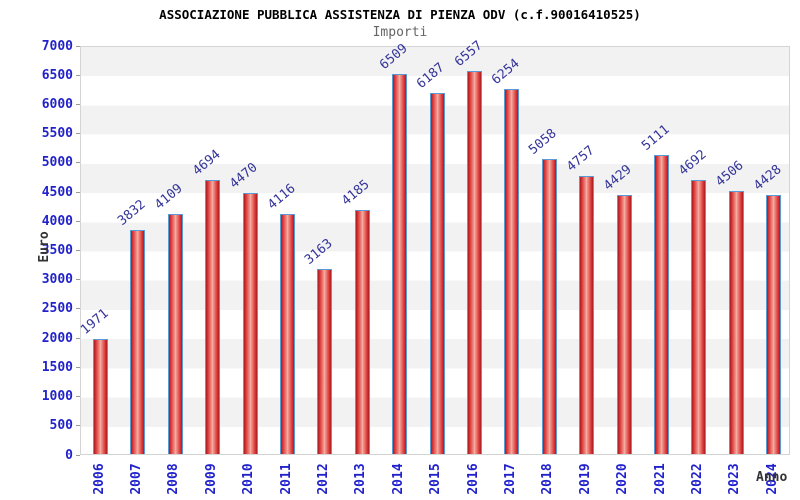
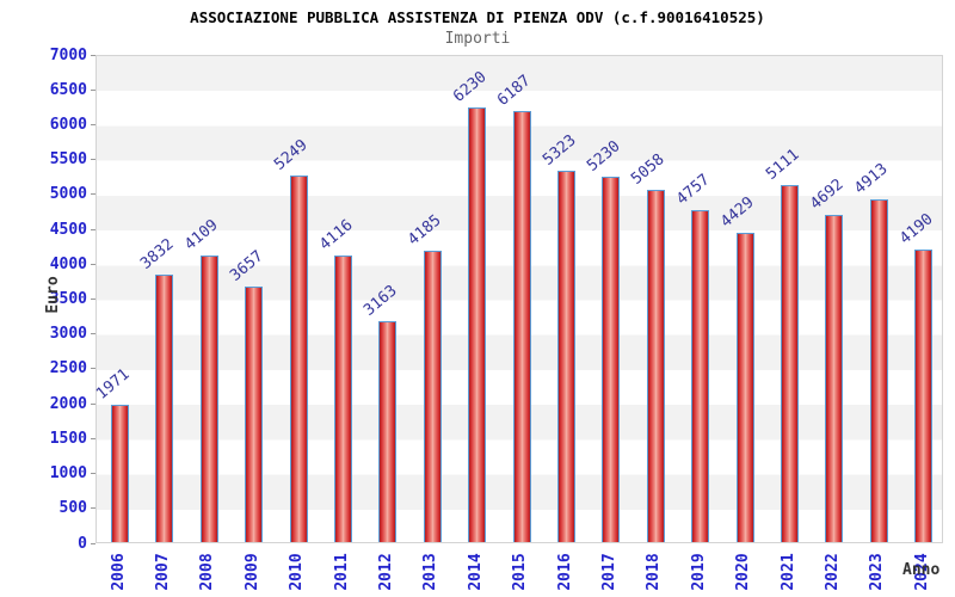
2009: 4694 -> 3657
2010: 4470 -> 5249
2014: 6509 -> 6230
2016: 6557 -> 5323
2017: 6254 -> 5230
2023: 4506 -> 4913
2024: 4428 -> 4190
